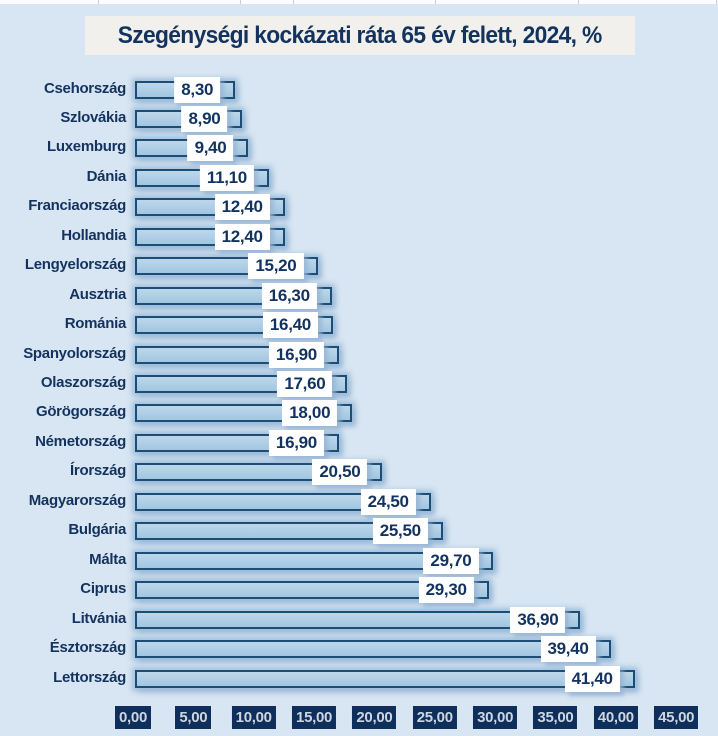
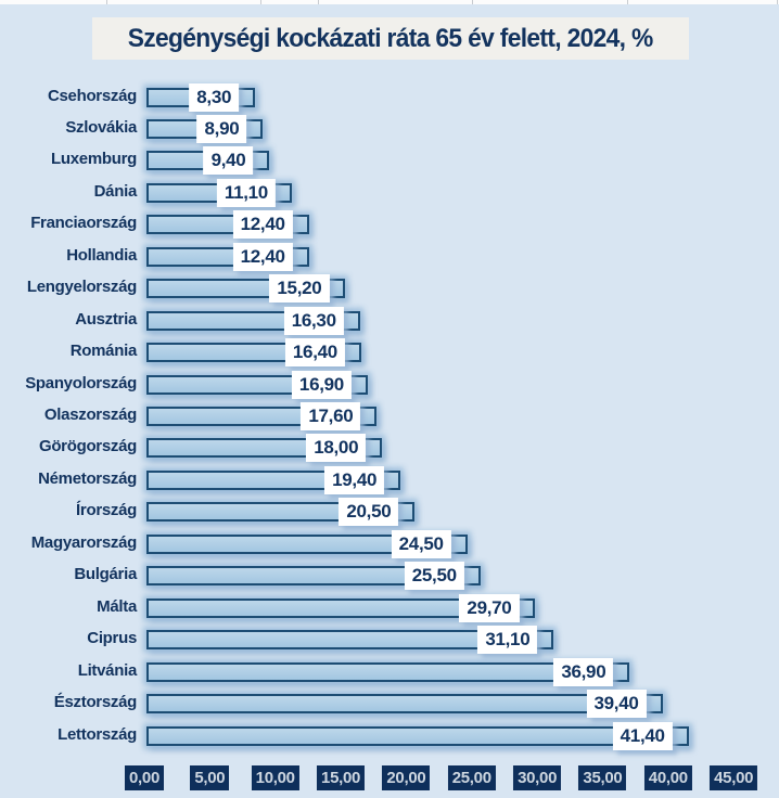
Németország: 16,90 -> 19,40
Ciprus: 29,30 -> 31,10
